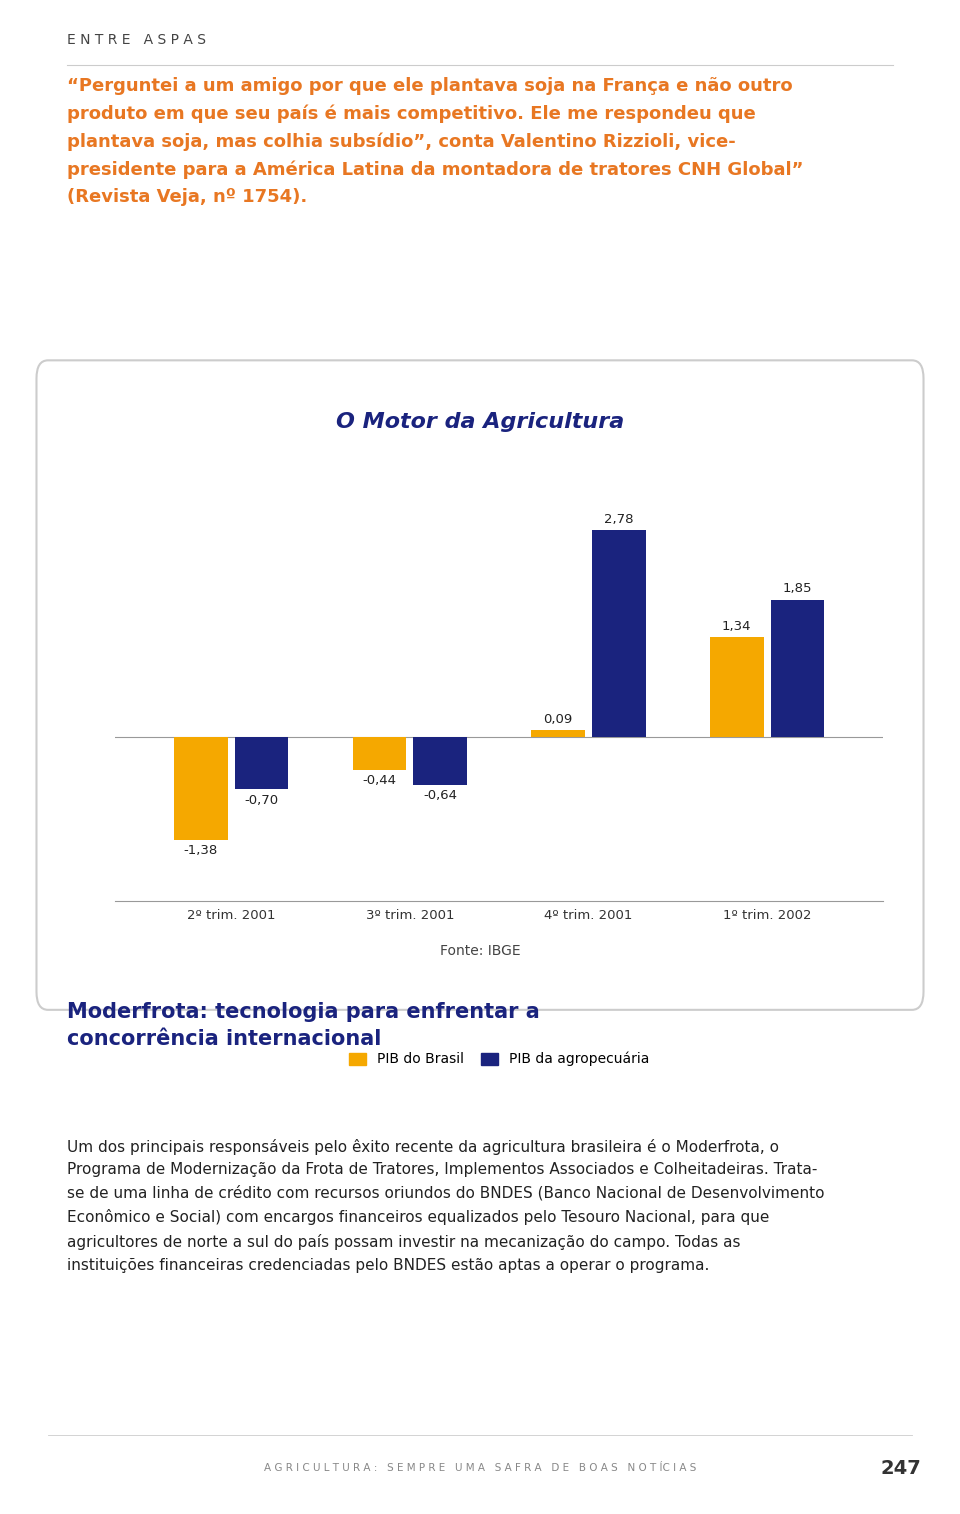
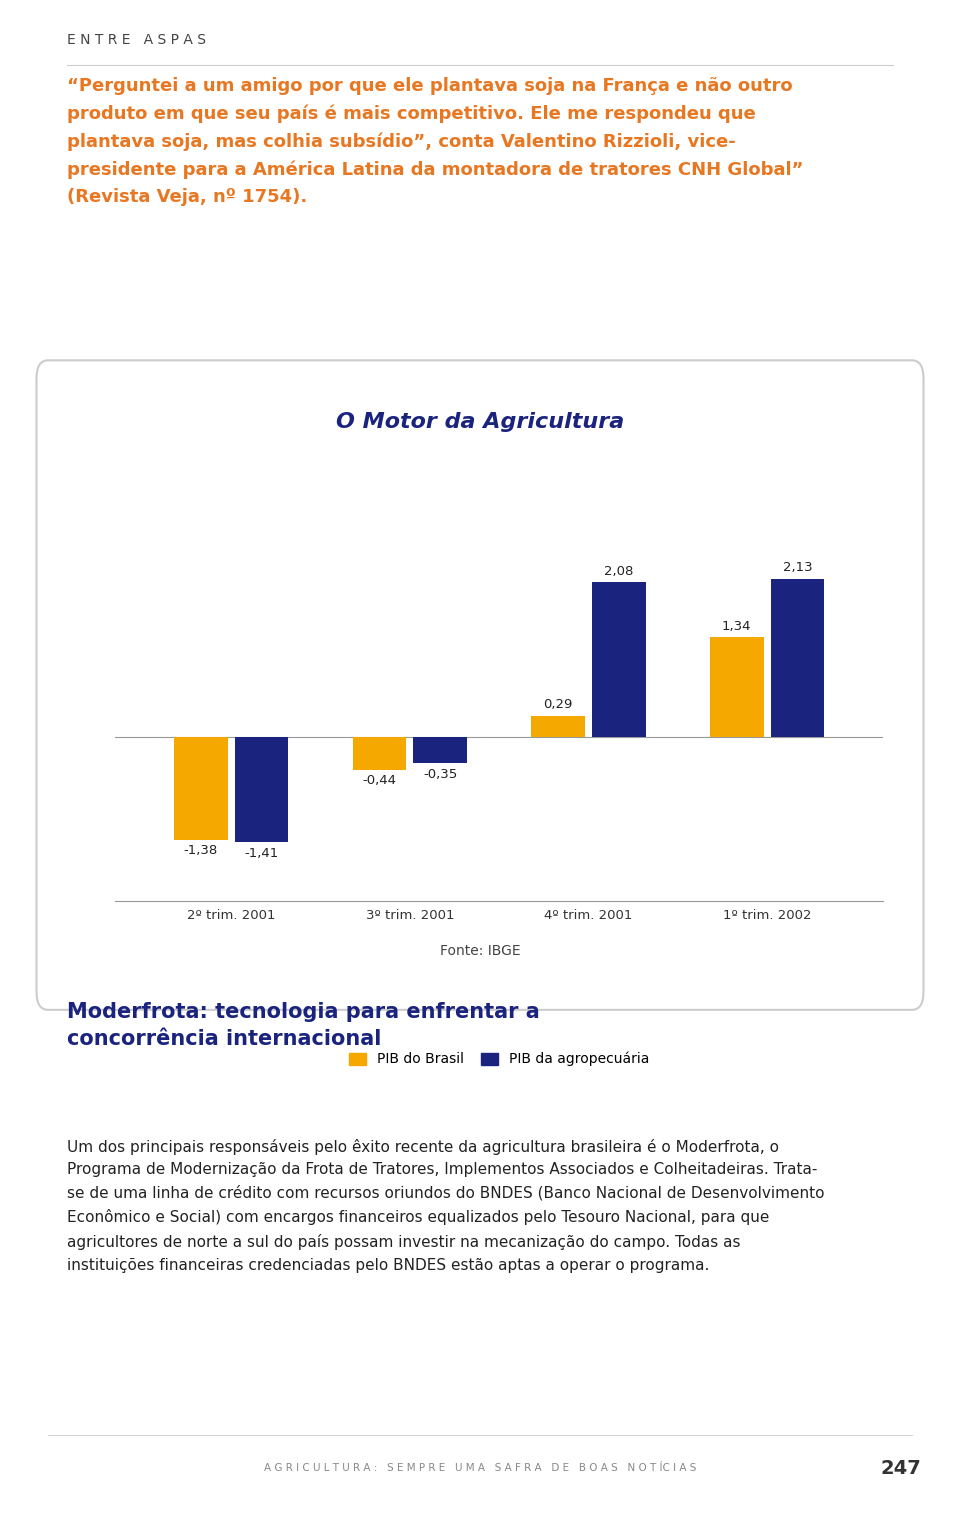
PIB da agropecuária/2º trim. 2001: -0,70 -> -1,41
PIB da agropecuária/3º trim. 2001: -0,64 -> -0,35
PIB do Brasil/4º trim. 2001: 0,09 -> 0,29
PIB da agropecuária/4º trim. 2001: 2,78 -> 2,08
PIB da agropecuária/1º trim. 2002: 1,85 -> 2,13
